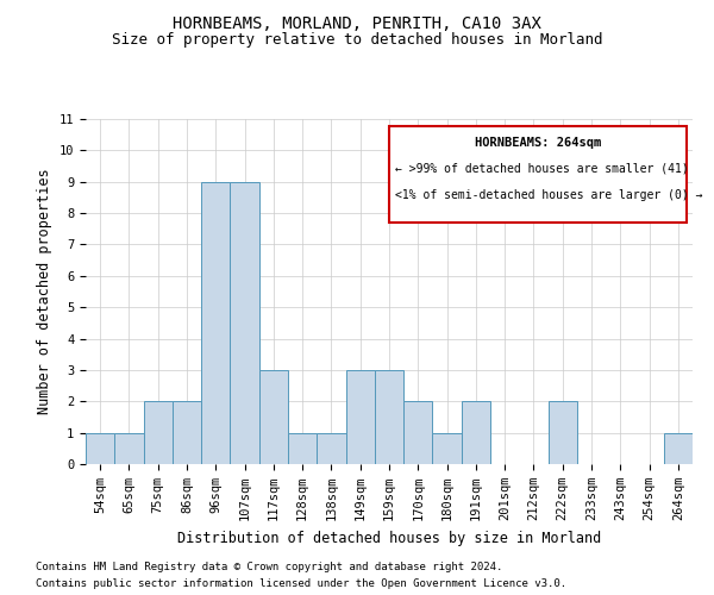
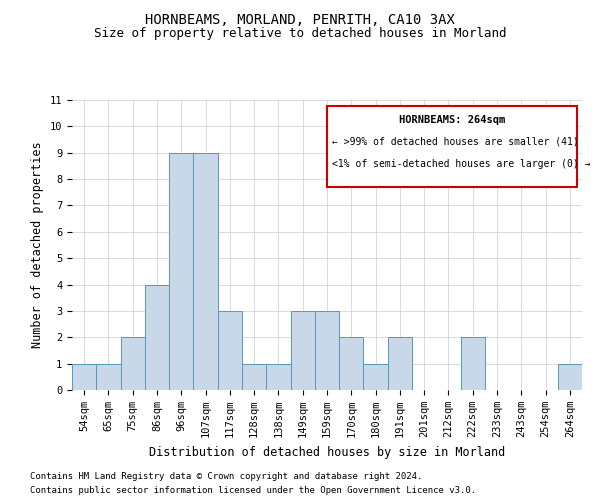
86sqm: 2 -> 4
